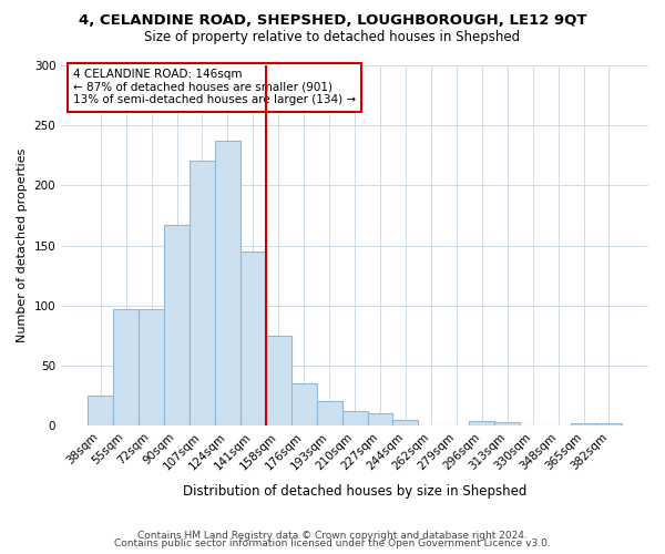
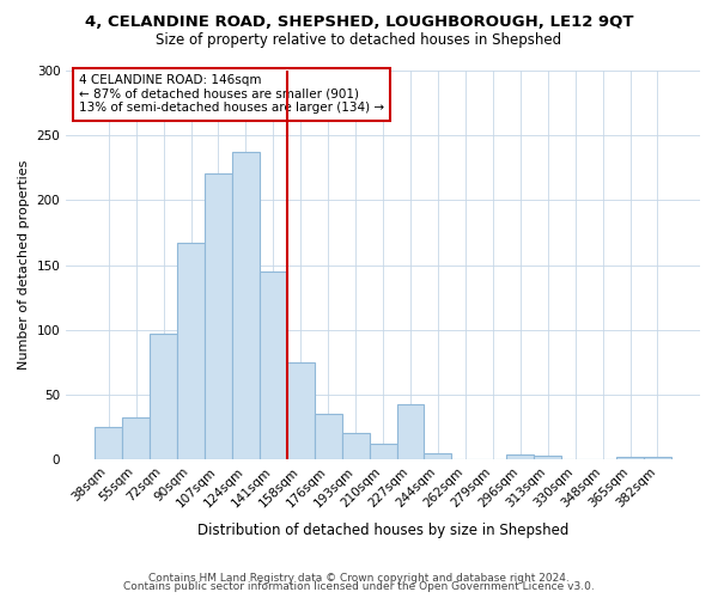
55sqm: 97 -> 32
227sqm: 10 -> 43
